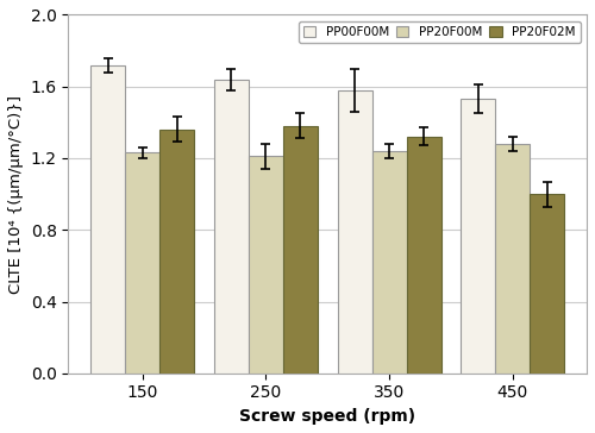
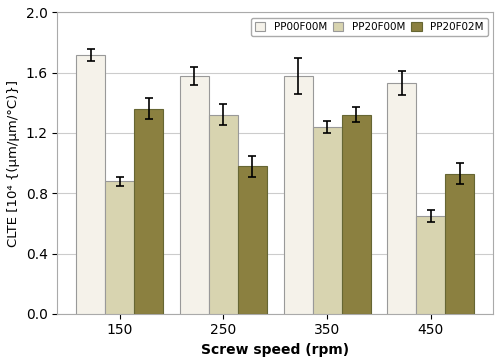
PP20F00M/150: 1.23 -> 0.88
PP00F00M/250: 1.64 -> 1.58
PP20F00M/250: 1.21 -> 1.32
PP20F02M/250: 1.38 -> 0.98
PP20F00M/450: 1.28 -> 0.65
PP20F02M/450: 1.00 -> 0.93
